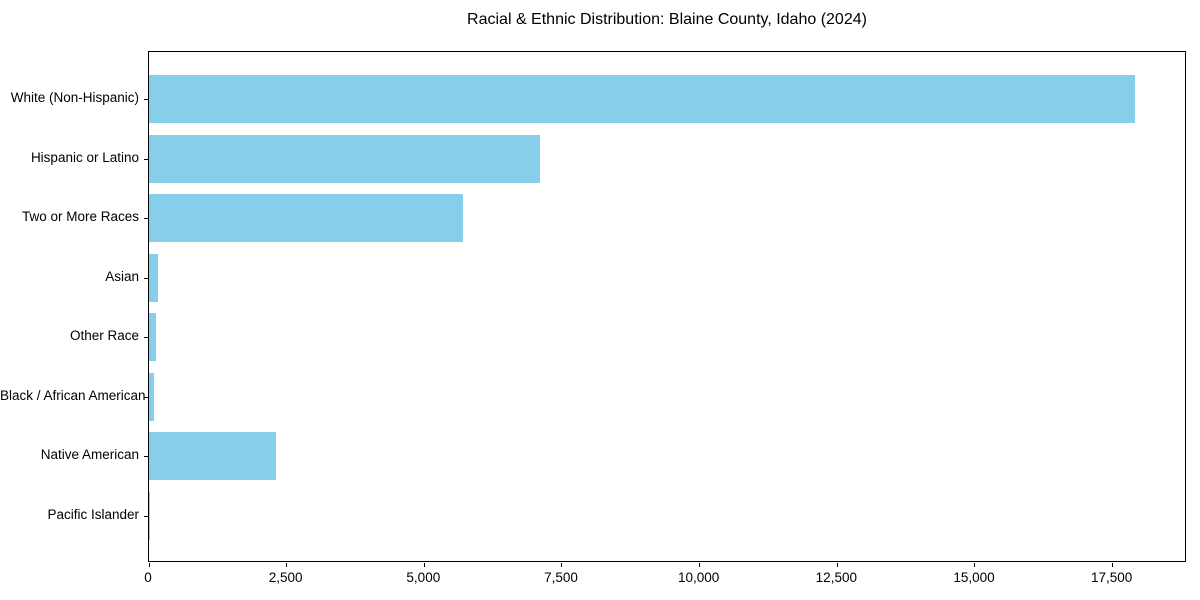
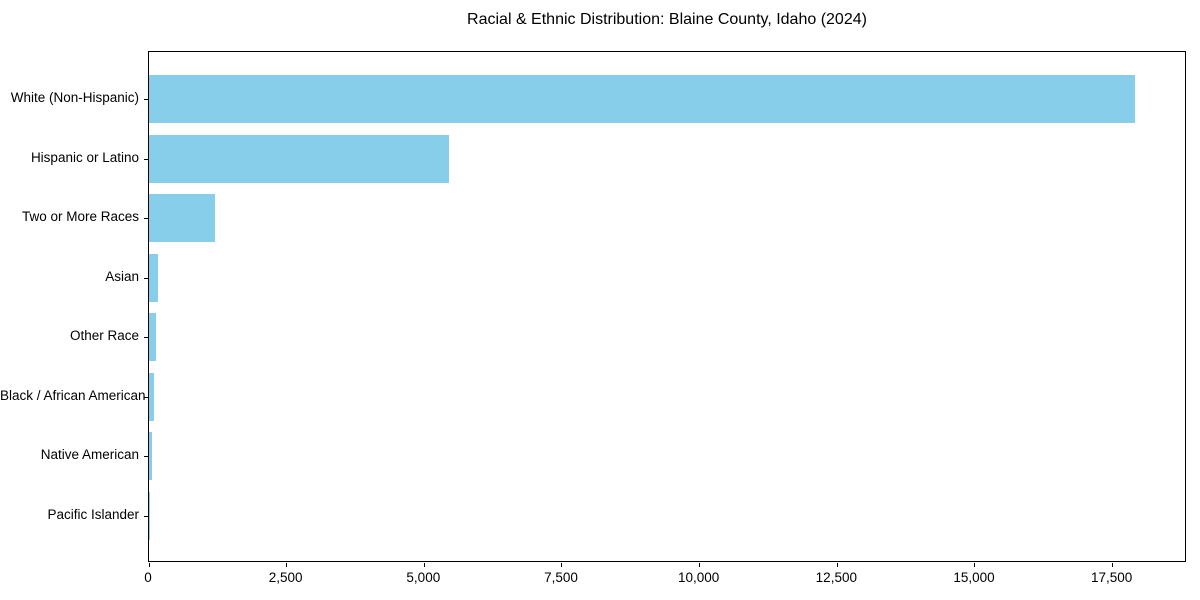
Hispanic or Latino: 7100 -> 5400
Two or More Races: 5700 -> 1200
Native American: 2300 -> 100
